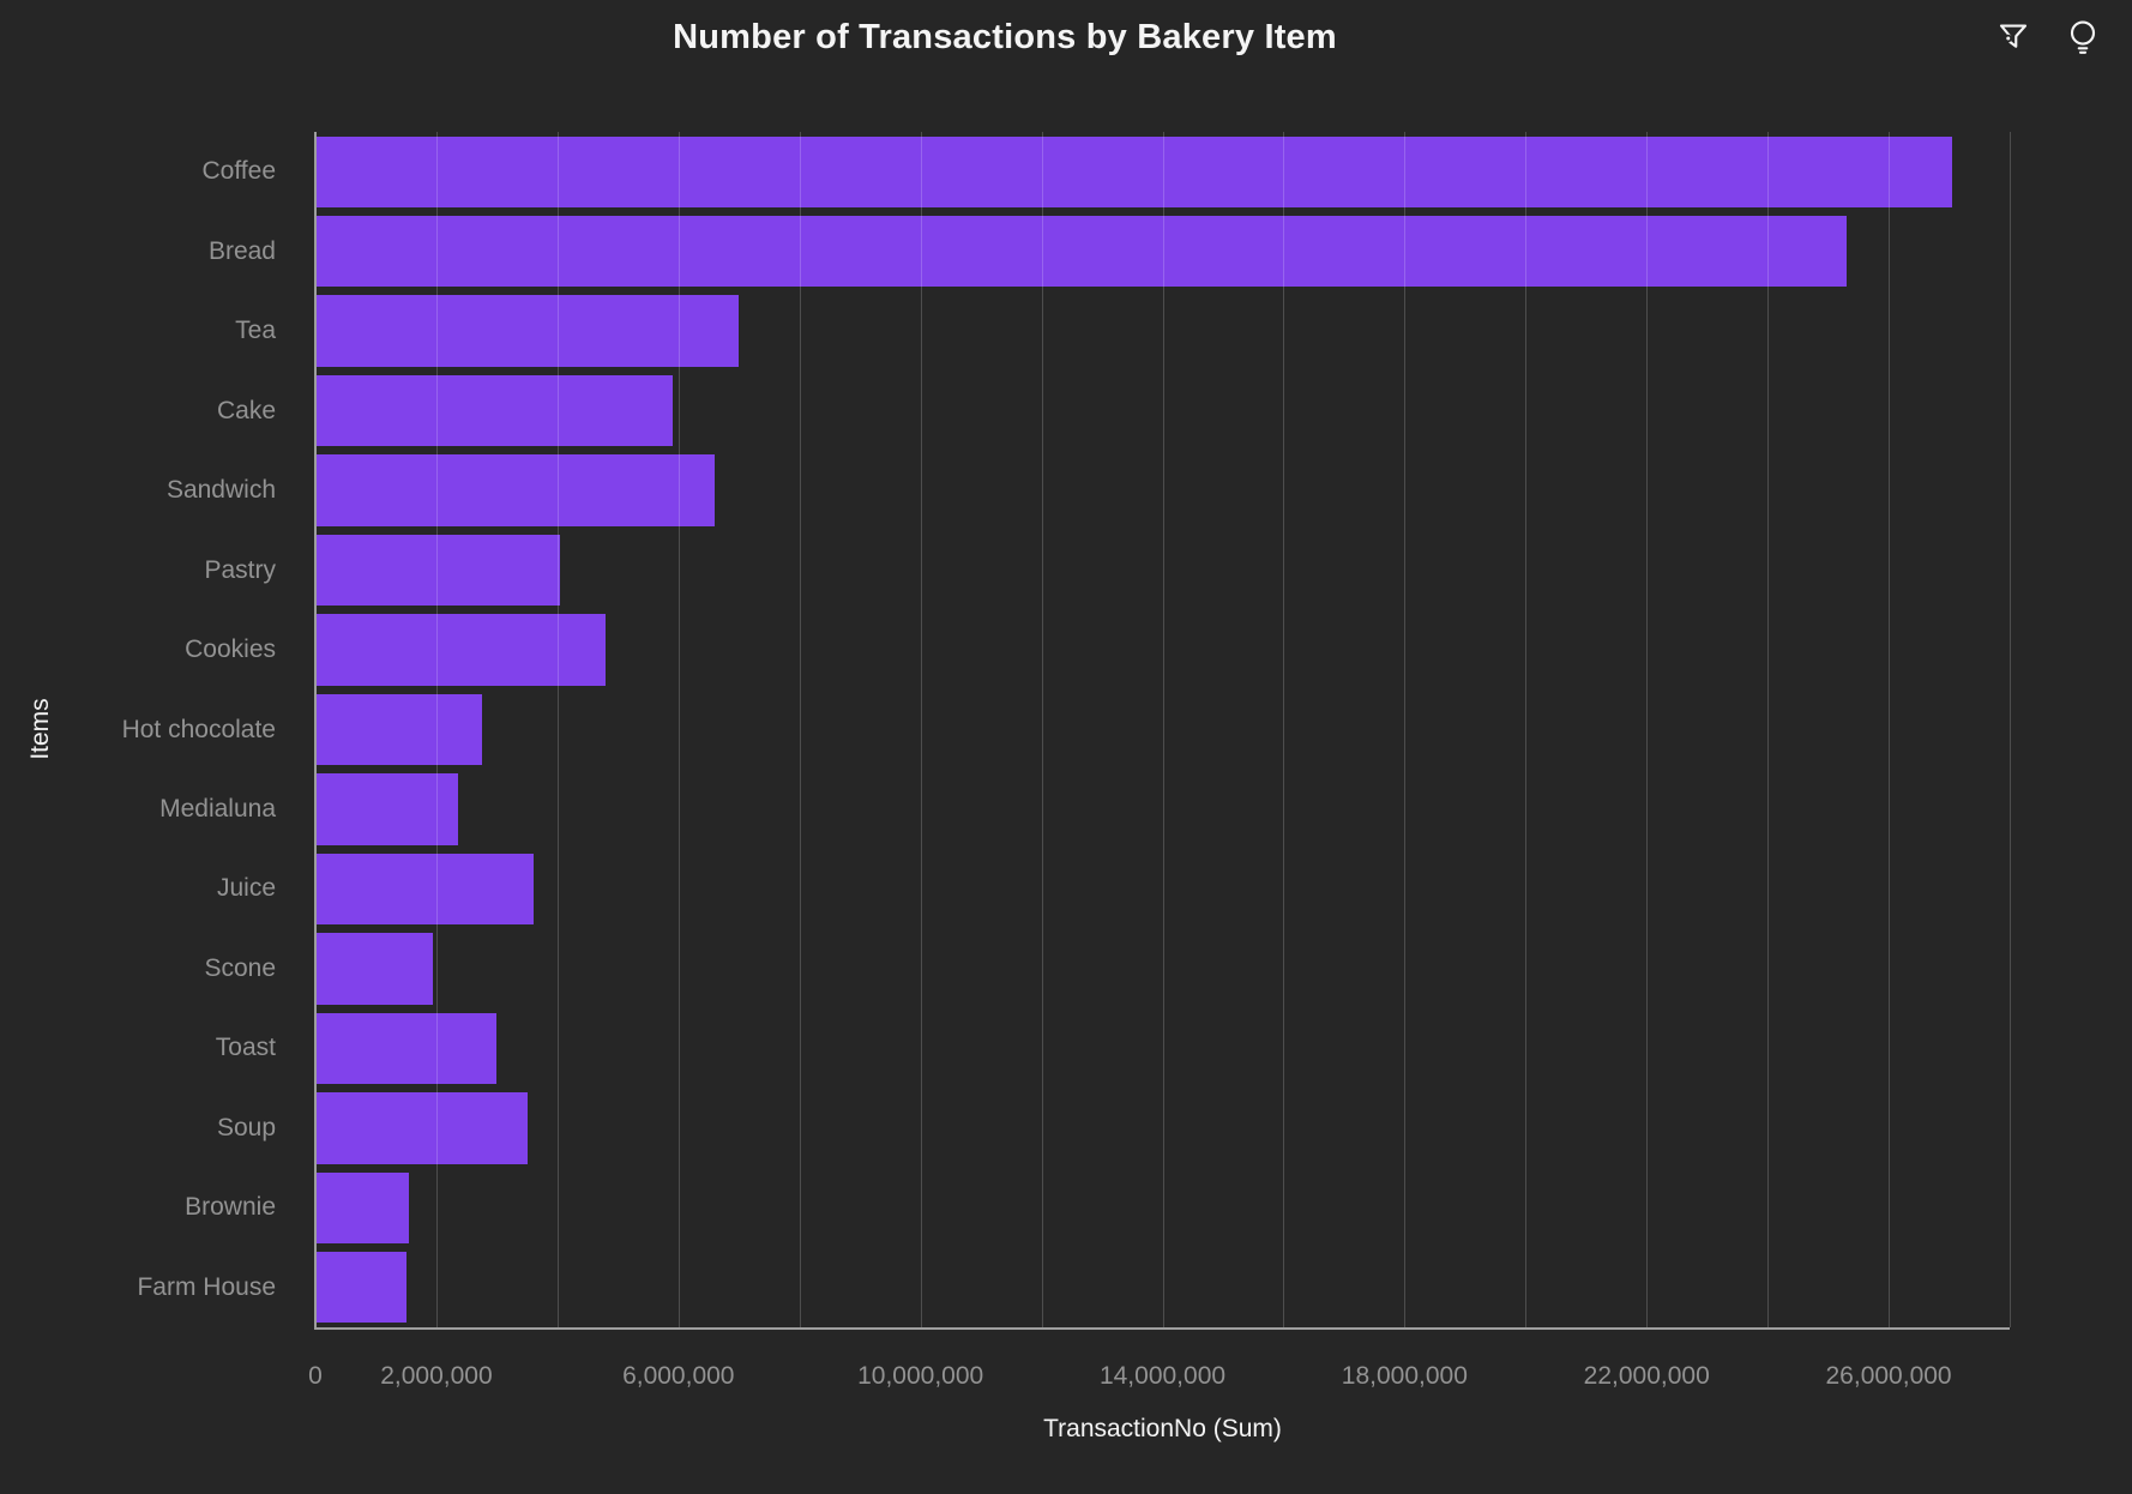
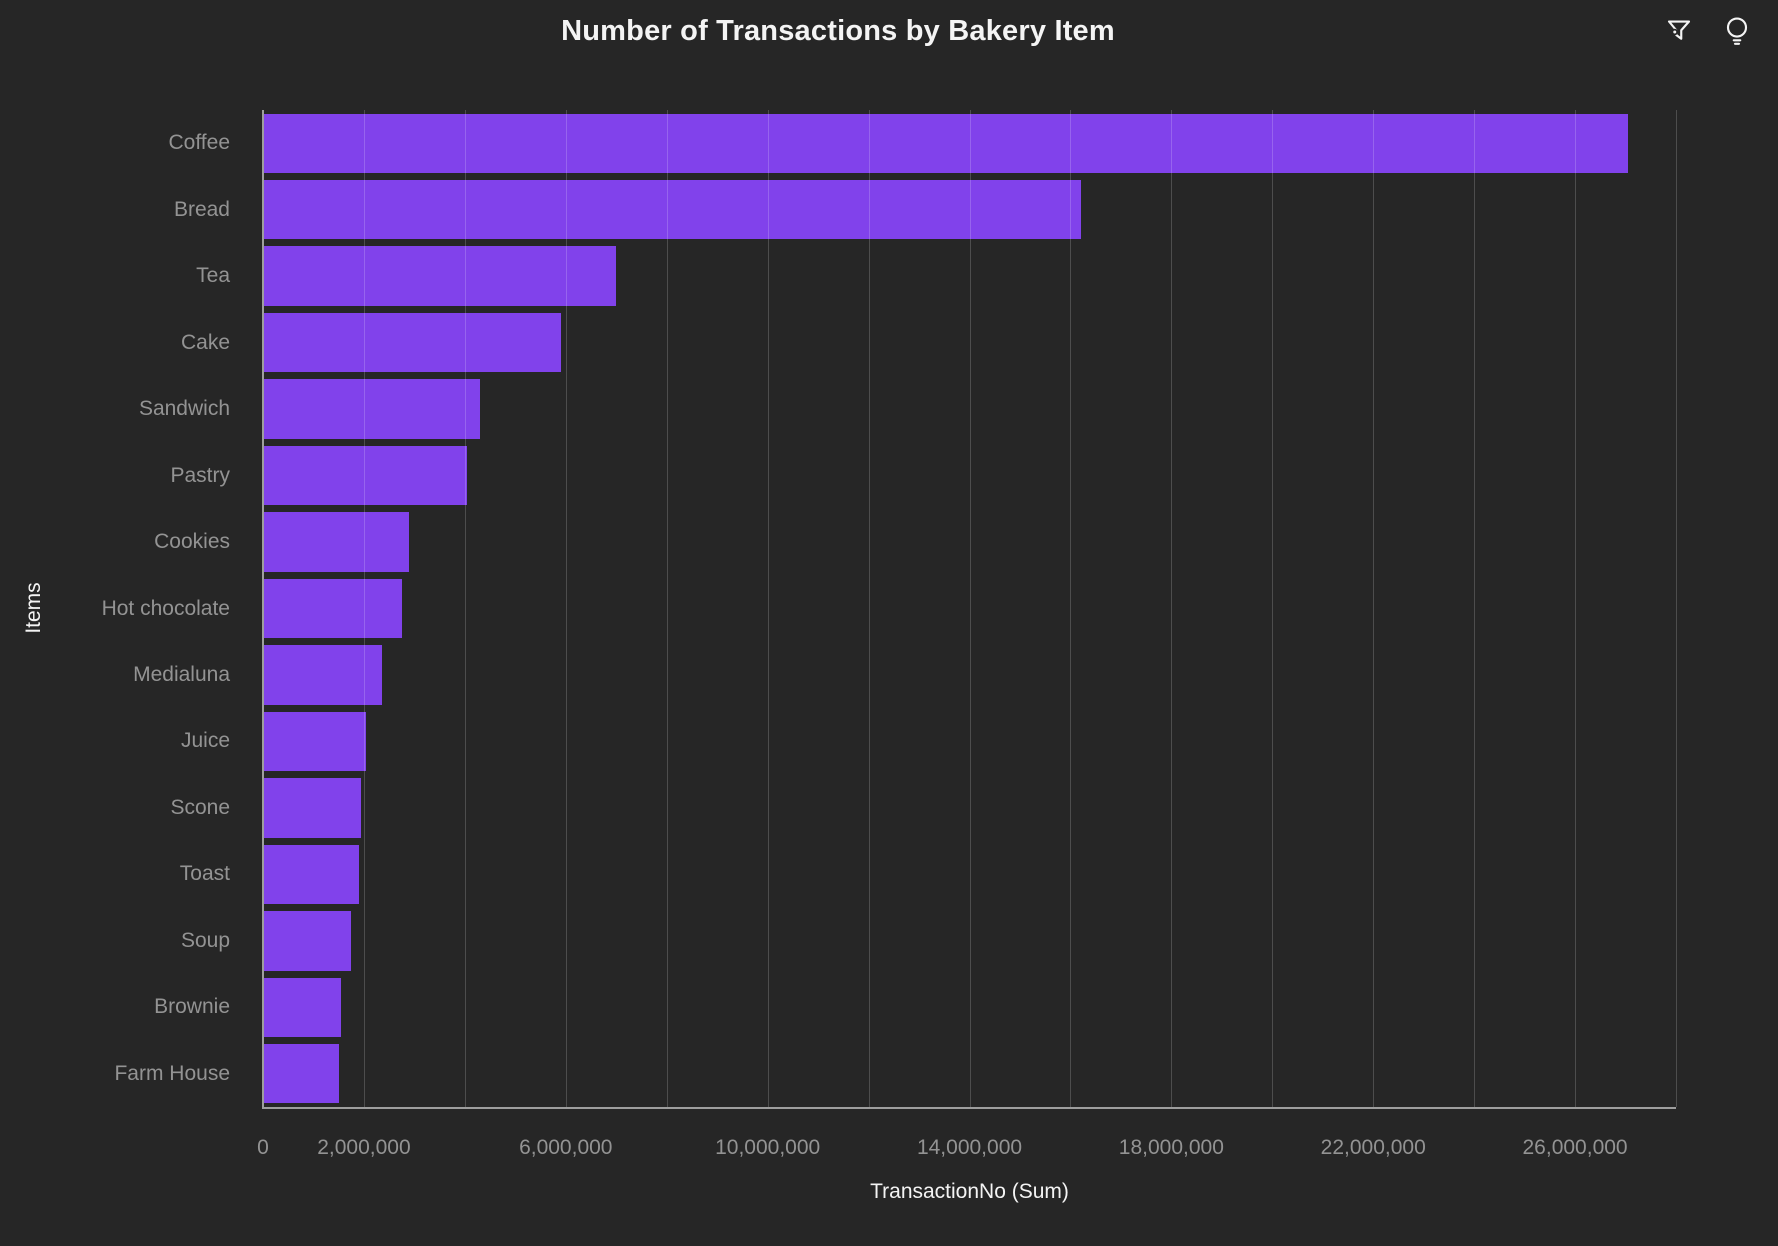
Bread: 25300000 -> 16200000
Sandwich: 6600000 -> 4300000
Cookies: 4800000 -> 2900000
Juice: 3600000 -> 2000000
Toast: 3000000 -> 1900000
Soup: 3500000 -> 1800000
